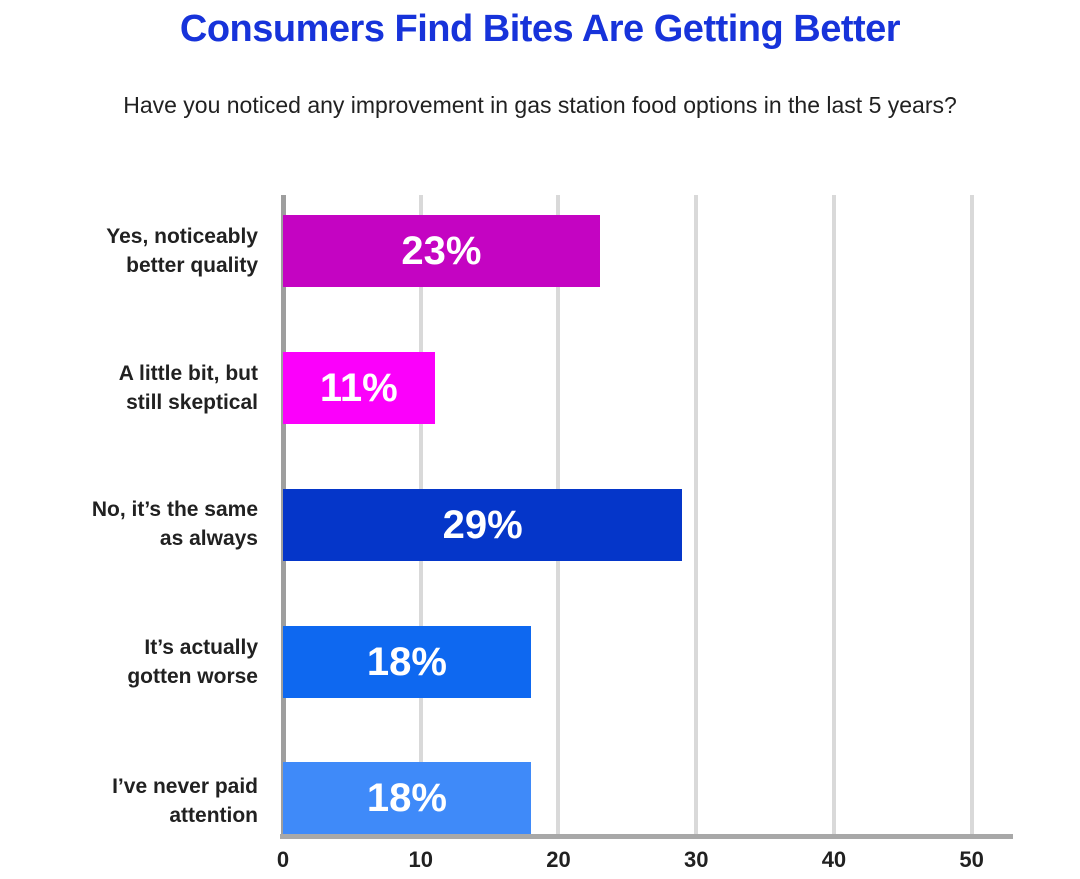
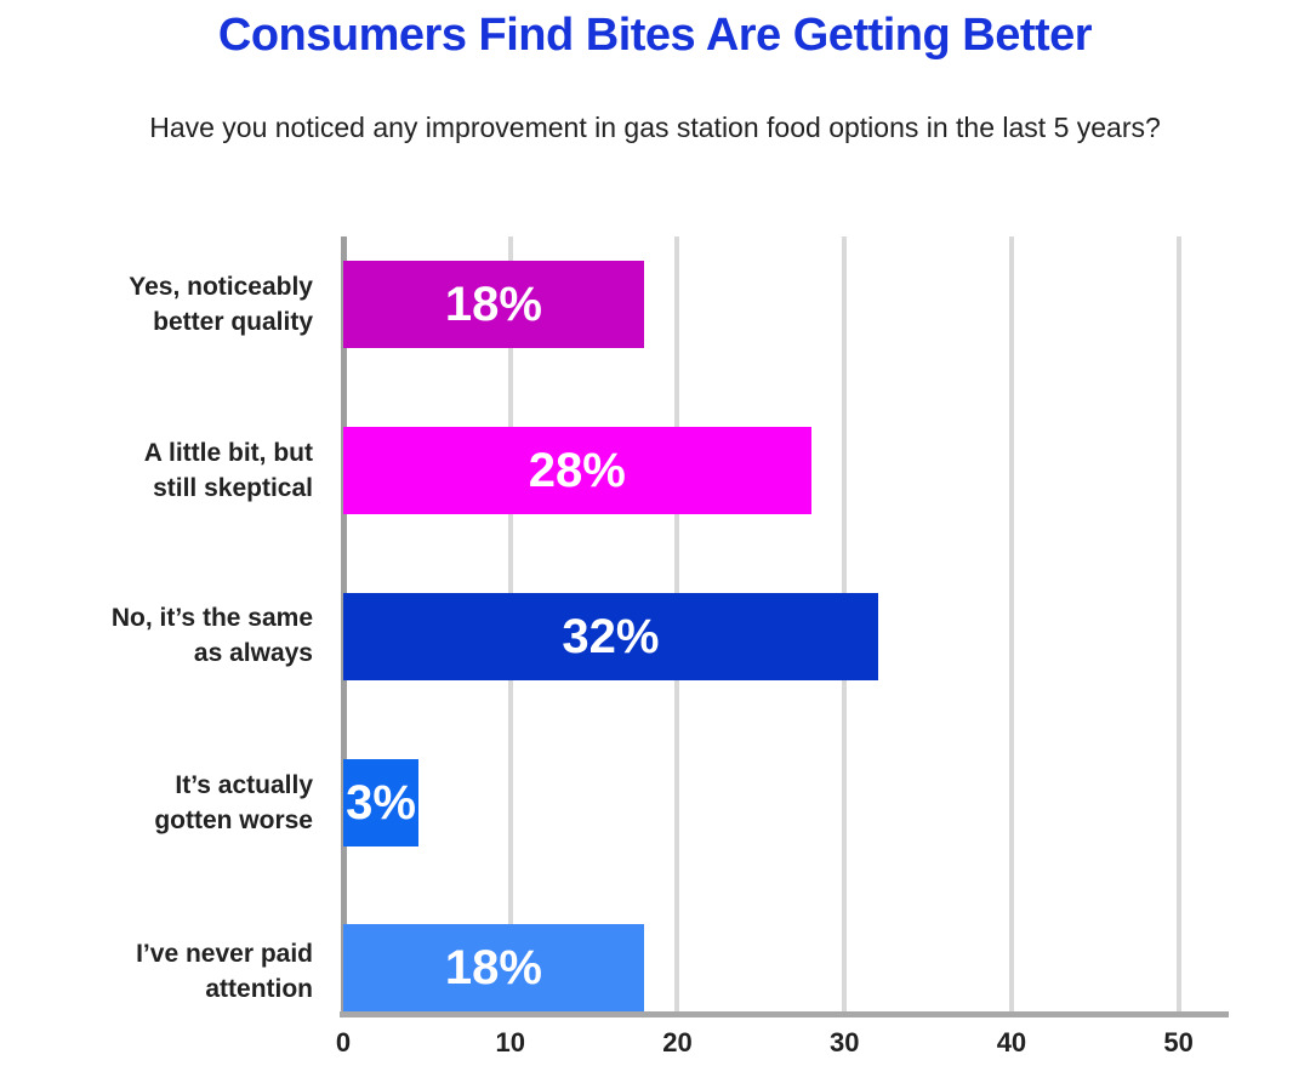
Yes, noticeably better quality: 23% -> 18%
A little bit, but still skeptical: 11% -> 28%
No, it’s the same as always: 29% -> 32%
It’s actually gotten worse: 18% -> 3%
